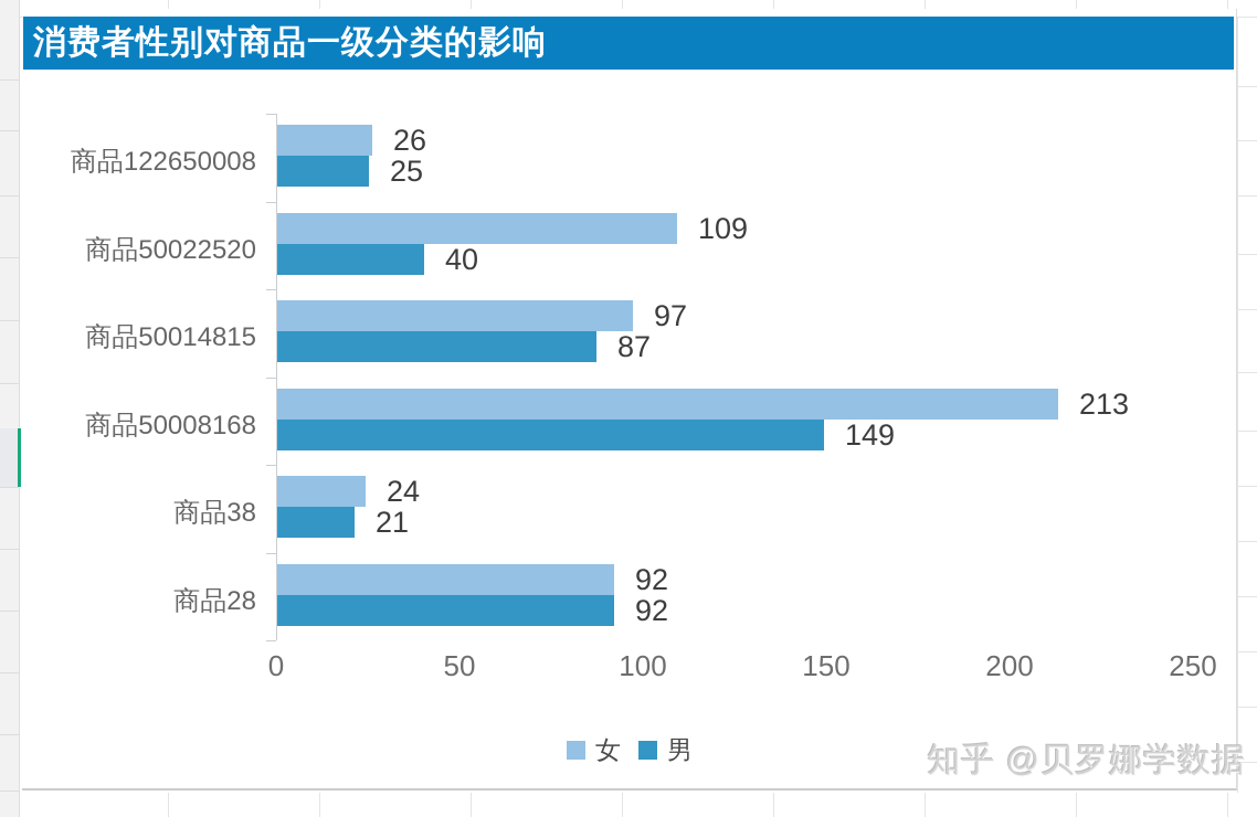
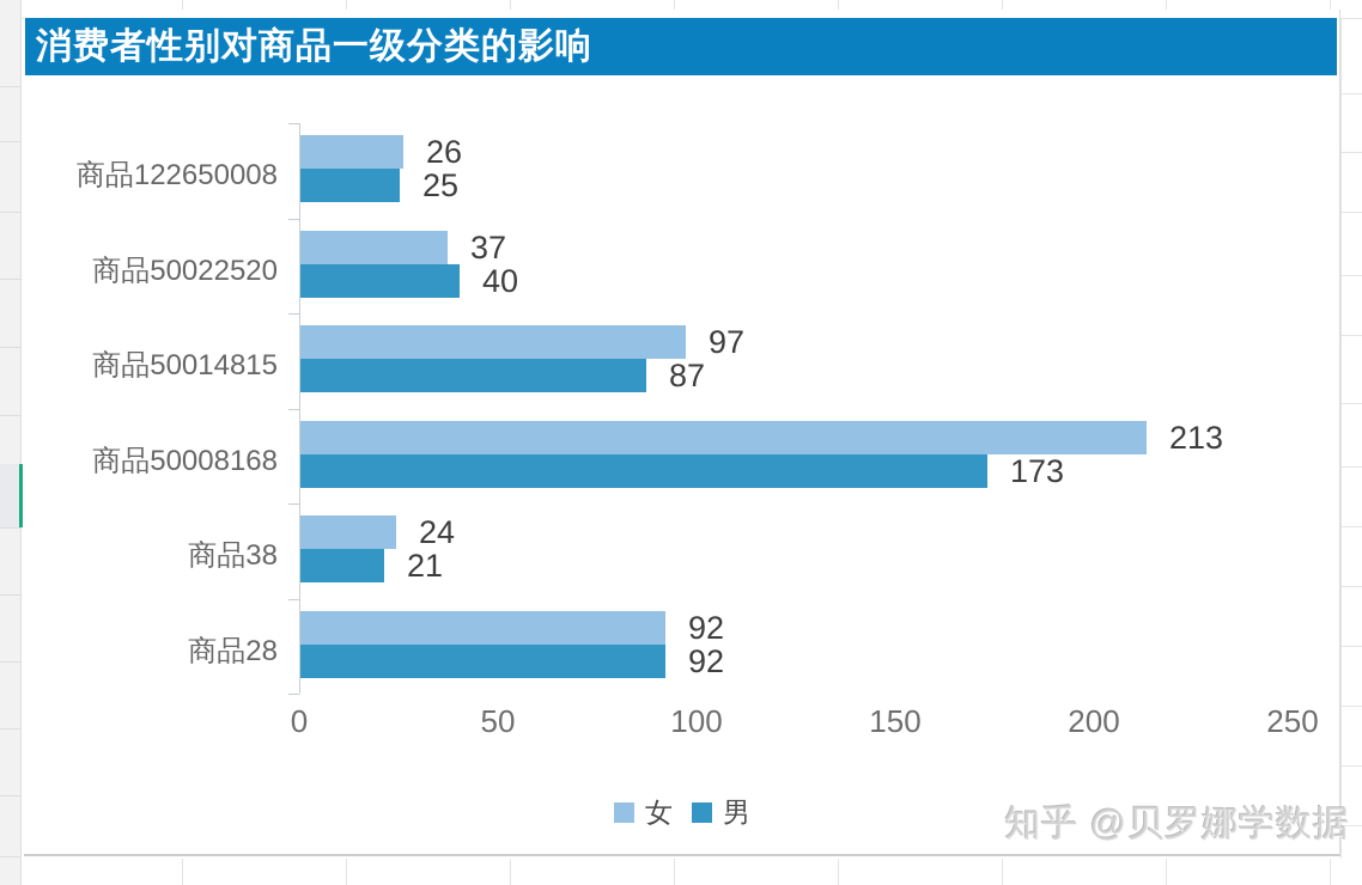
女/商品50022520: 109 -> 37
男/商品50008168: 149 -> 173
